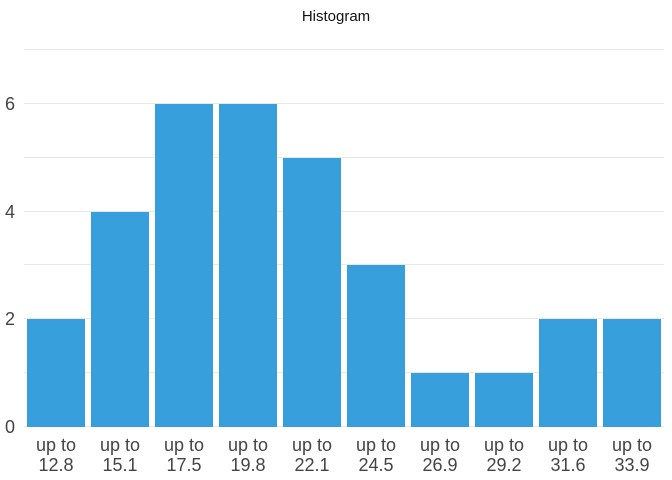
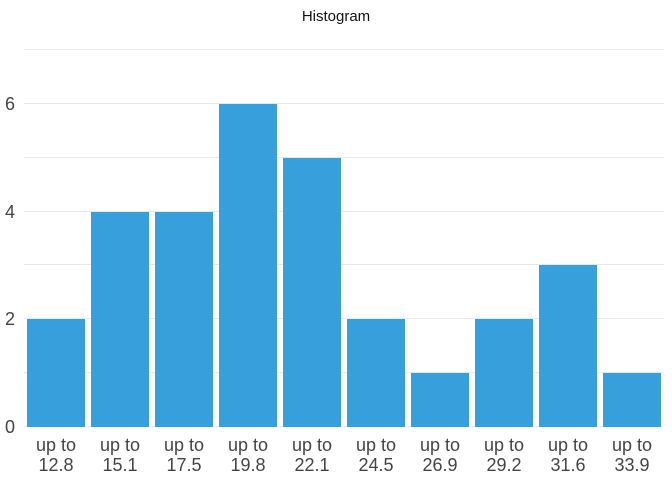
up to 17.5: 6 -> 4
up to 24.5: 3 -> 2
up to 29.2: 1 -> 2
up to 31.6: 2 -> 3
up to 33.9: 2 -> 1
